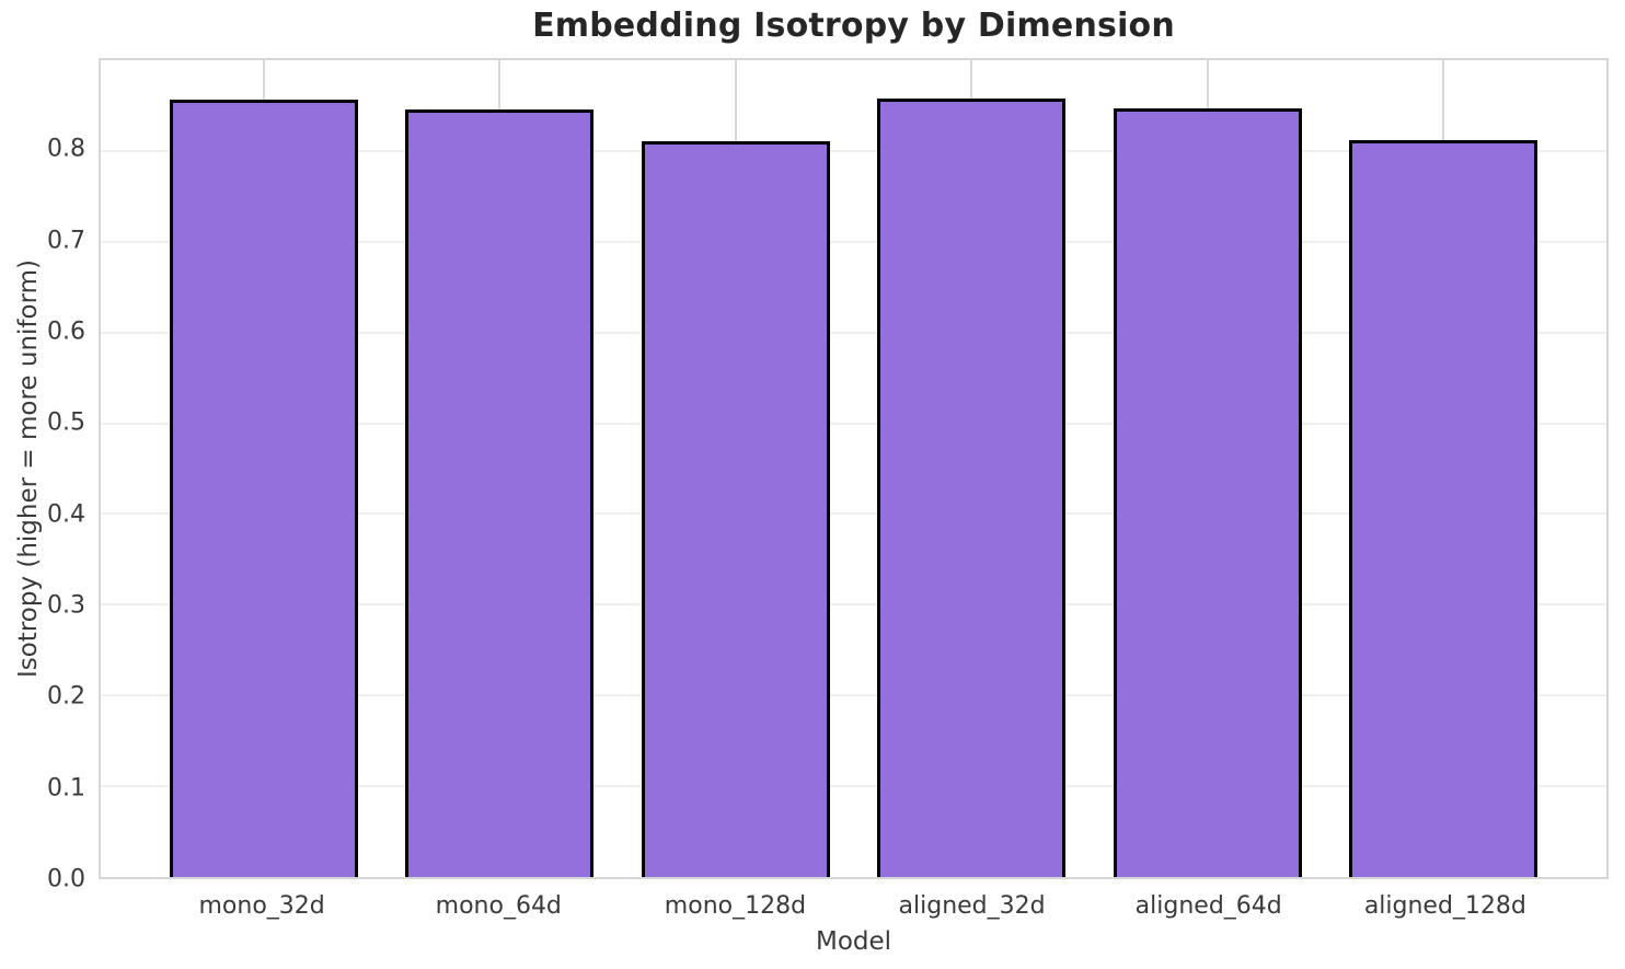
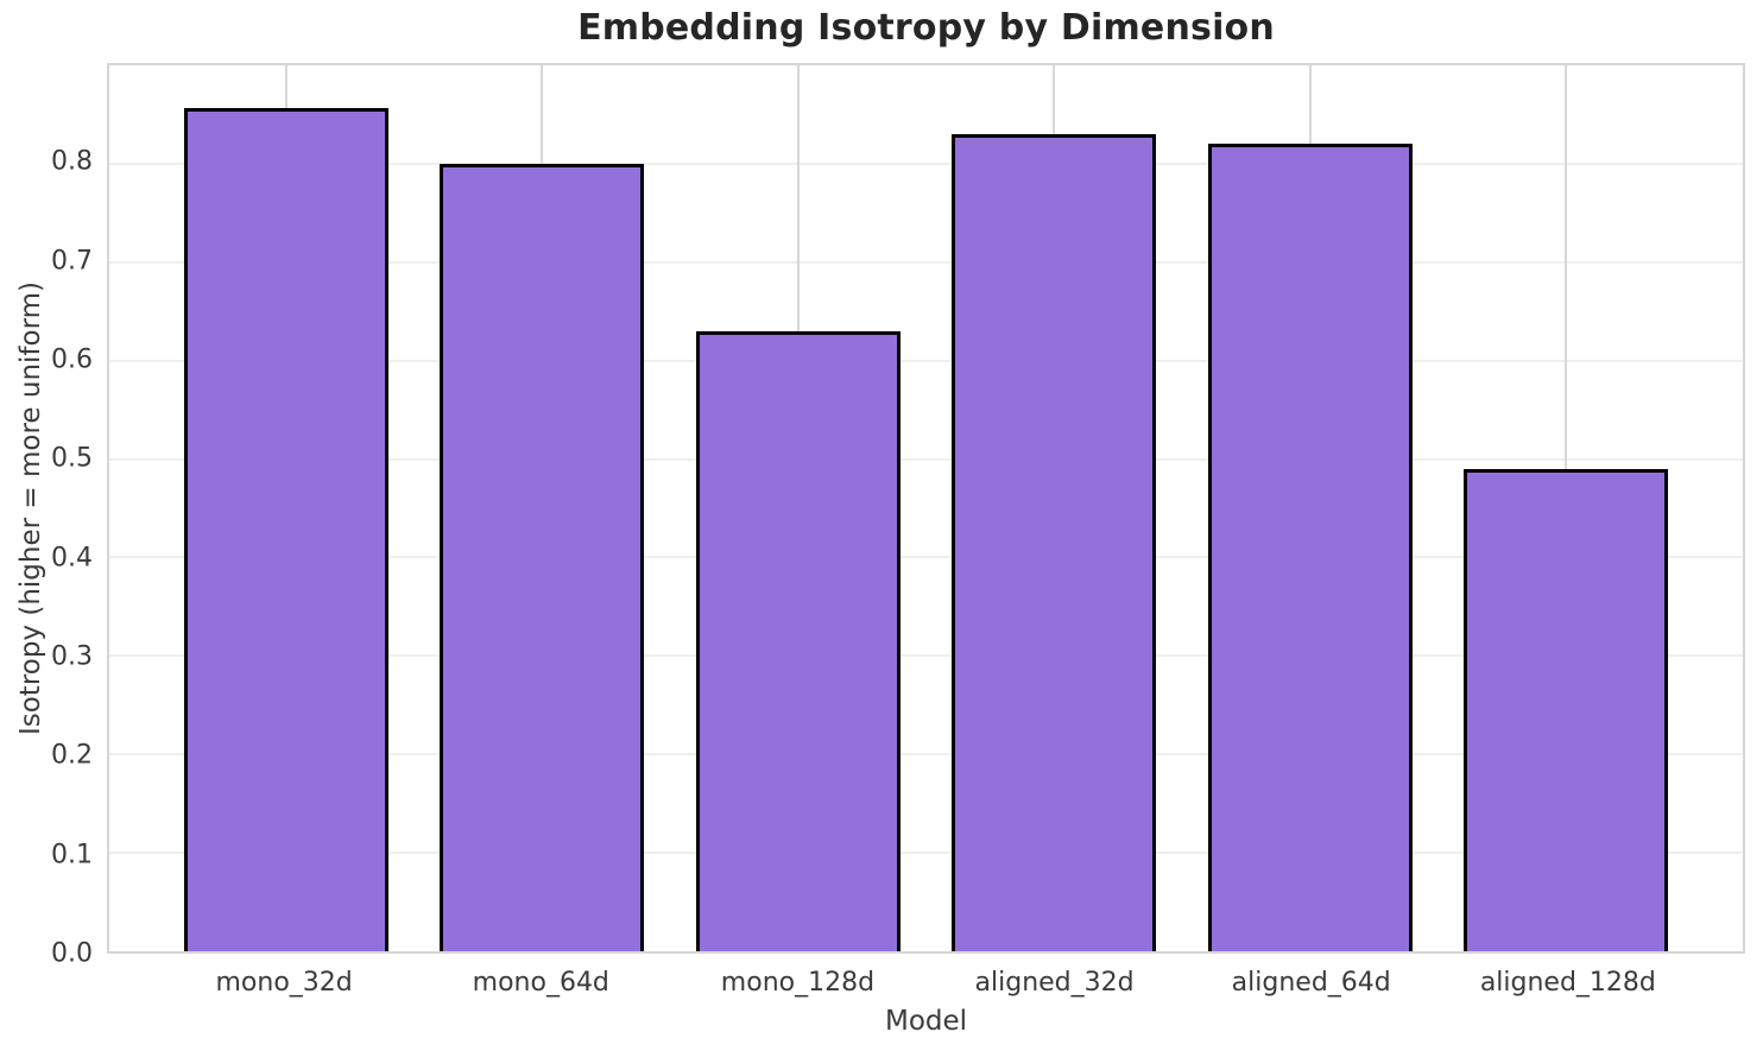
mono_64d: 0.85 -> 0.80
mono_128d: 0.81 -> 0.63
aligned_32d: 0.86 -> 0.83
aligned_64d: 0.85 -> 0.82
aligned_128d: 0.81 -> 0.49
